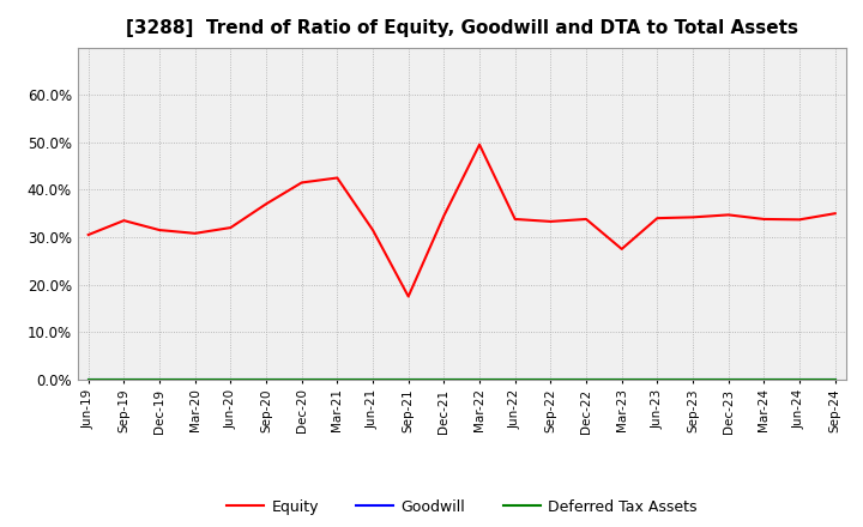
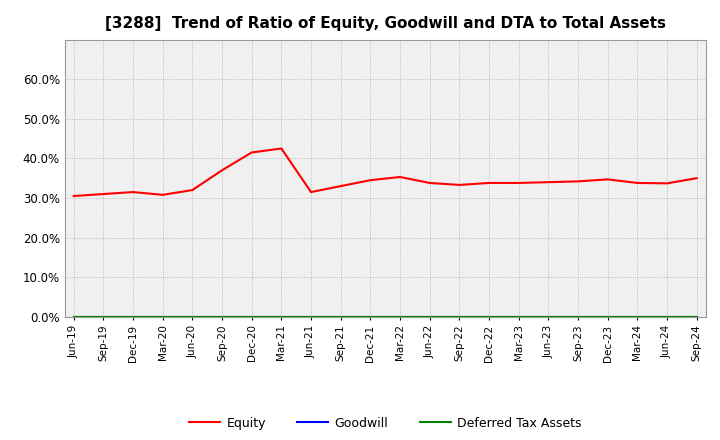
Equity/Sep-19: 33.5% -> 31.0%
Equity/Sep-21: 17.5% -> 33.0%
Equity/Mar-22: 49.5% -> 35.3%
Equity/Mar-23: 27.5% -> 33.8%
